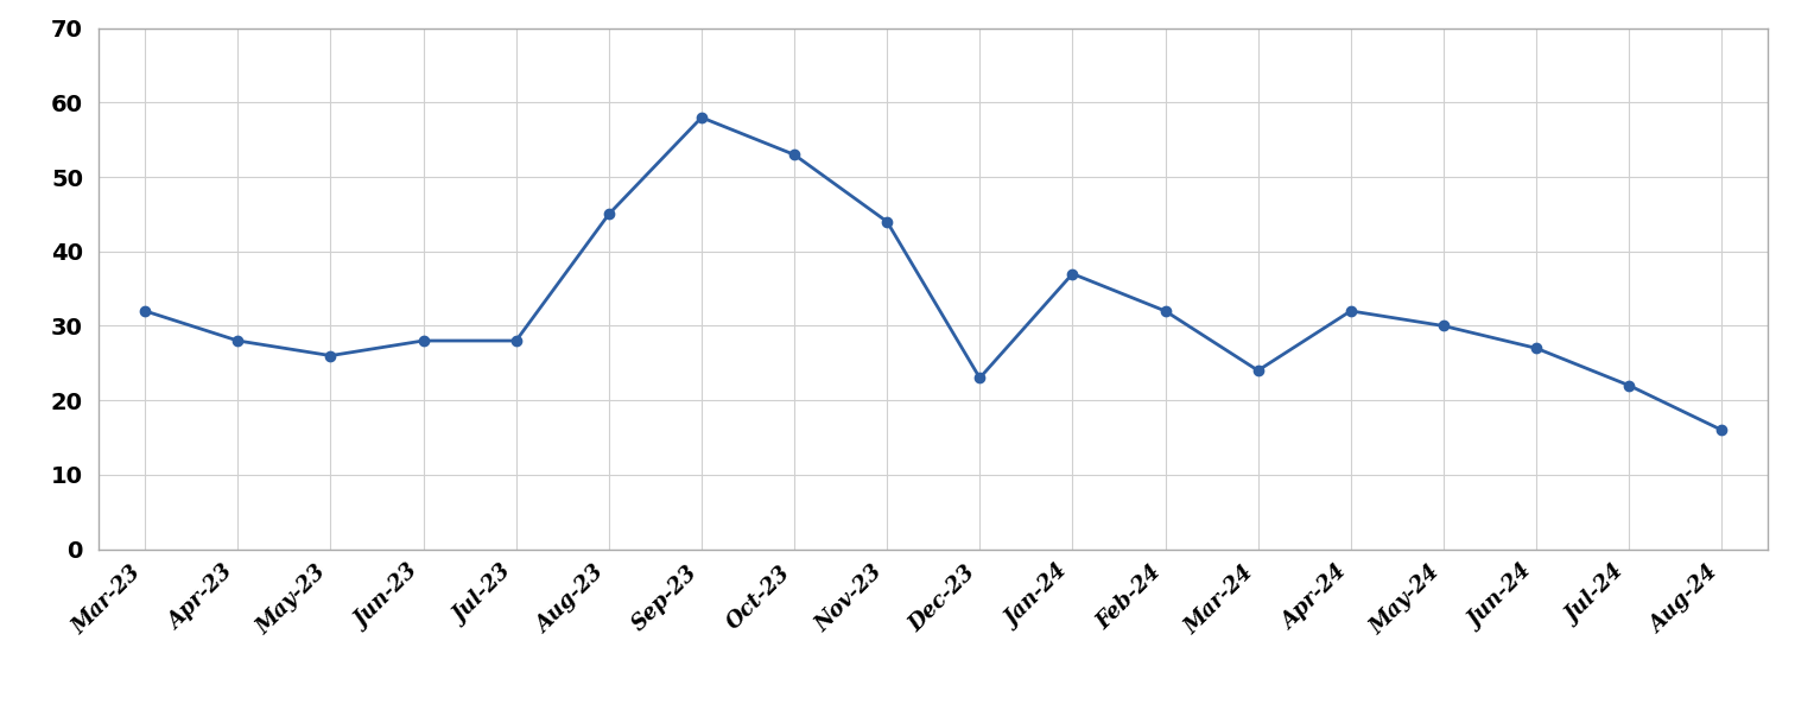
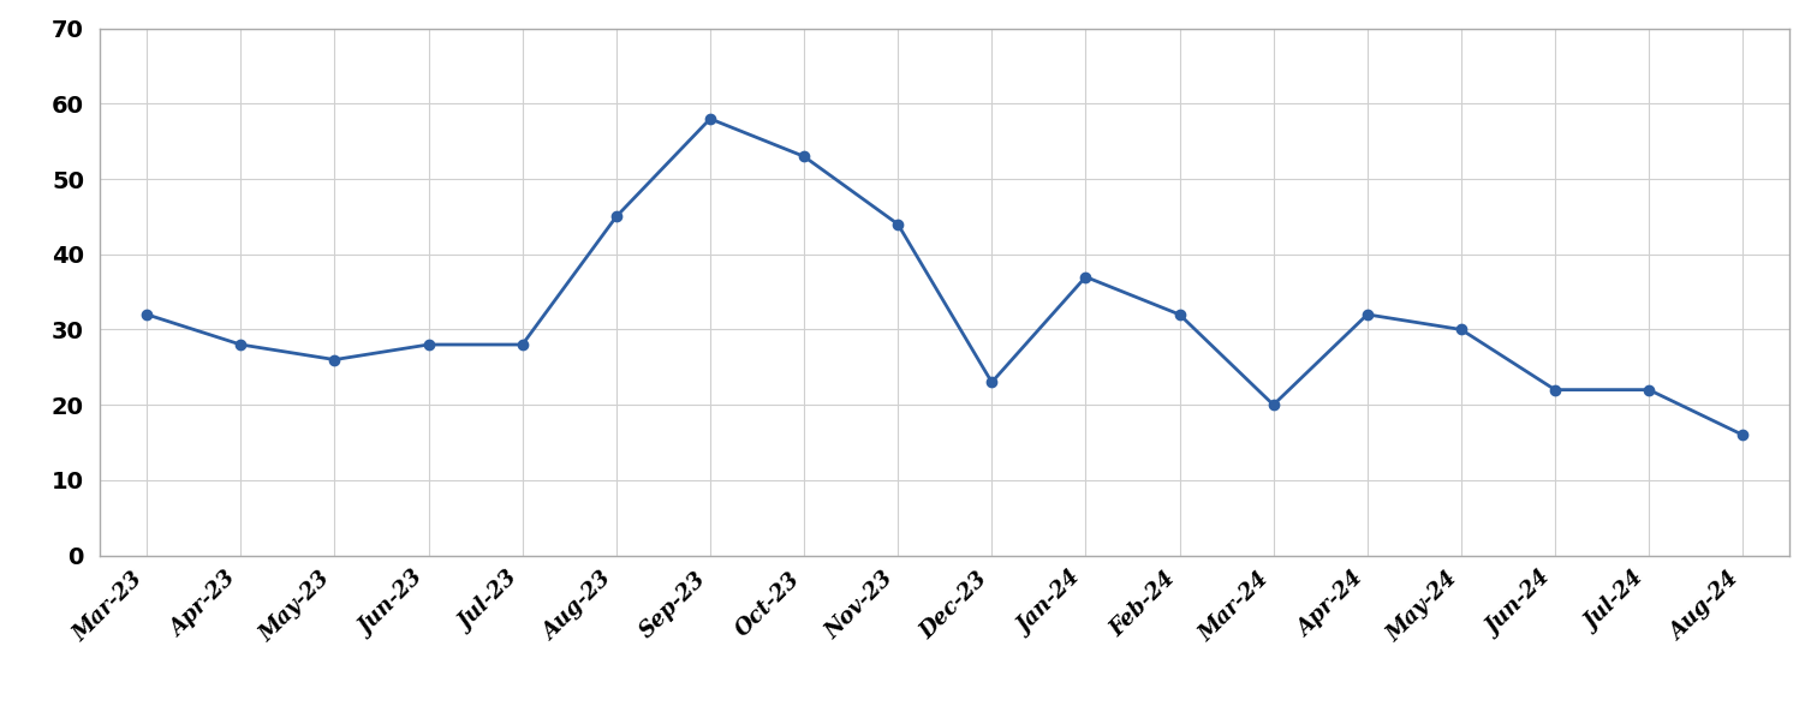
Mar-24: 24 -> 20
Jun-24: 27 -> 22
